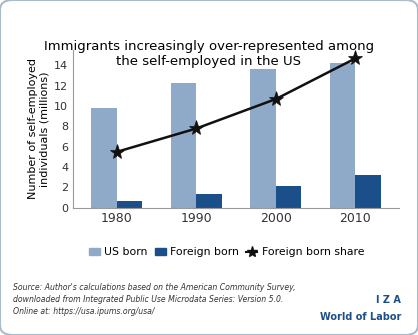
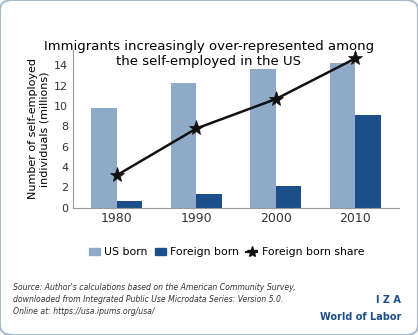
Foreign born share/1980: 5.5 -> 3.2
Foreign born/2010: 3.2 -> 9.1
